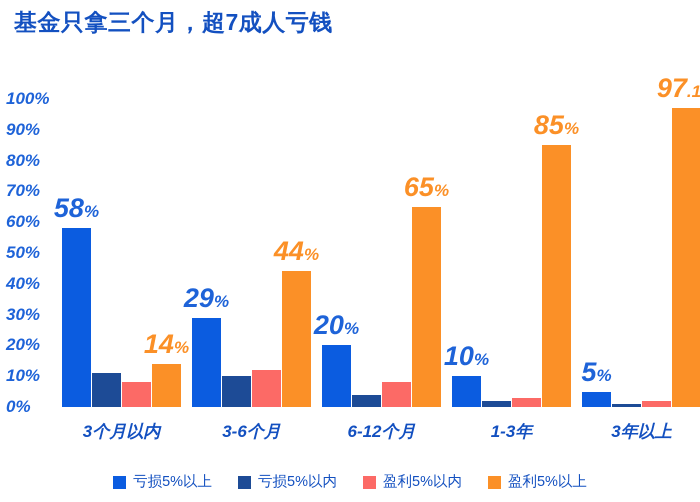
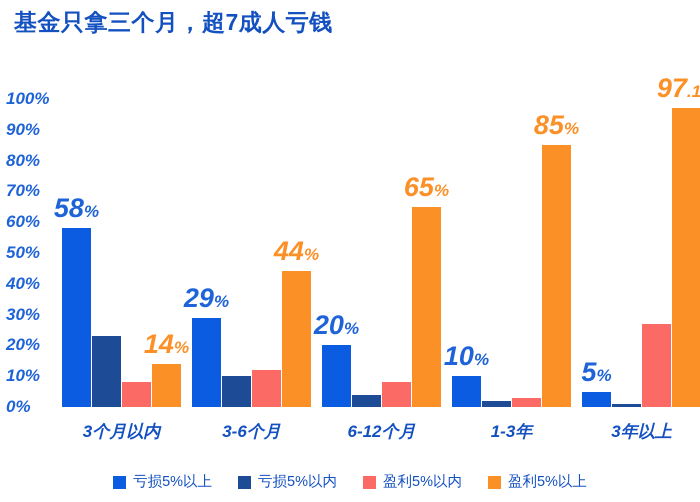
亏损5%以内/3个月以内: 11% -> 23%
盈利5%以内/3年以上: 2% -> 27%
